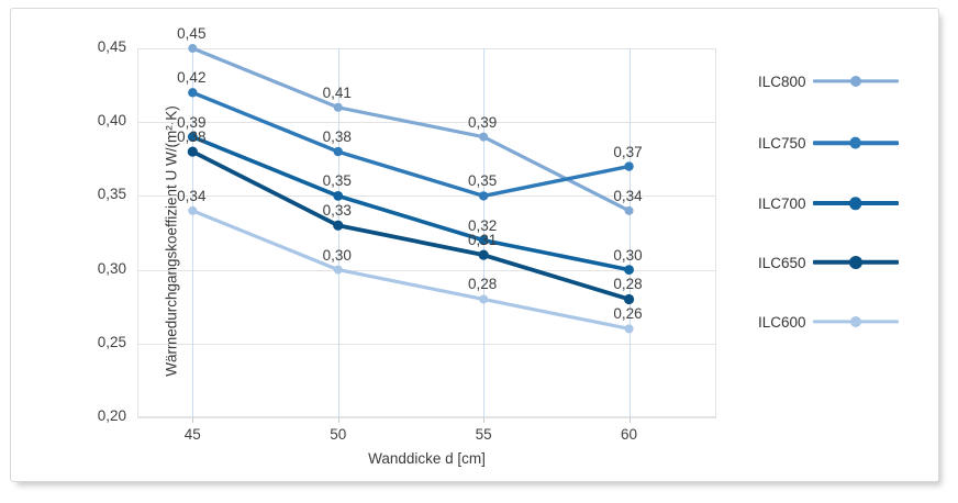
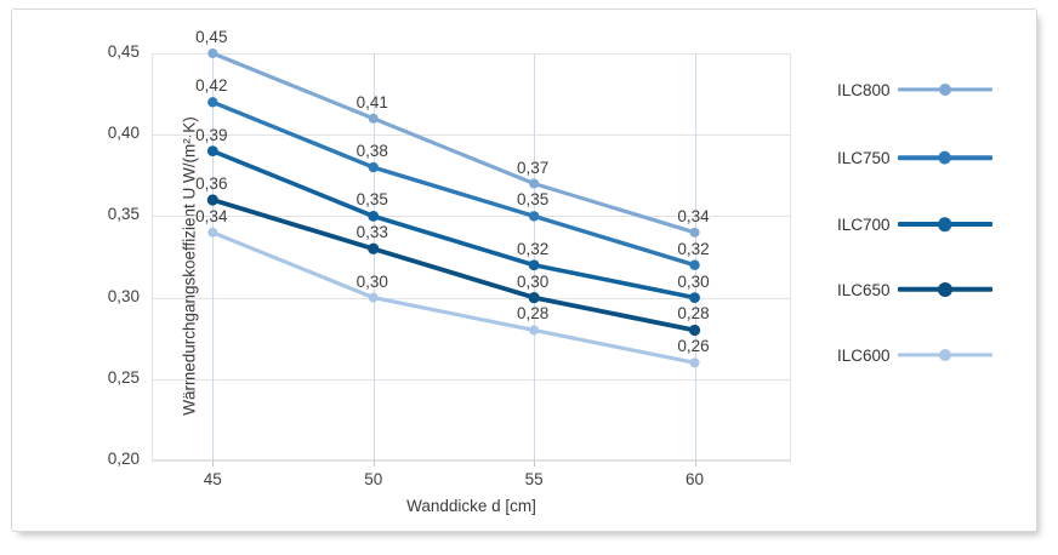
ILC650/45: 0,38 -> 0,36
ILC800/55: 0,39 -> 0,37
ILC650/55: 0,31 -> 0,30
ILC750/60: 0,37 -> 0,32
